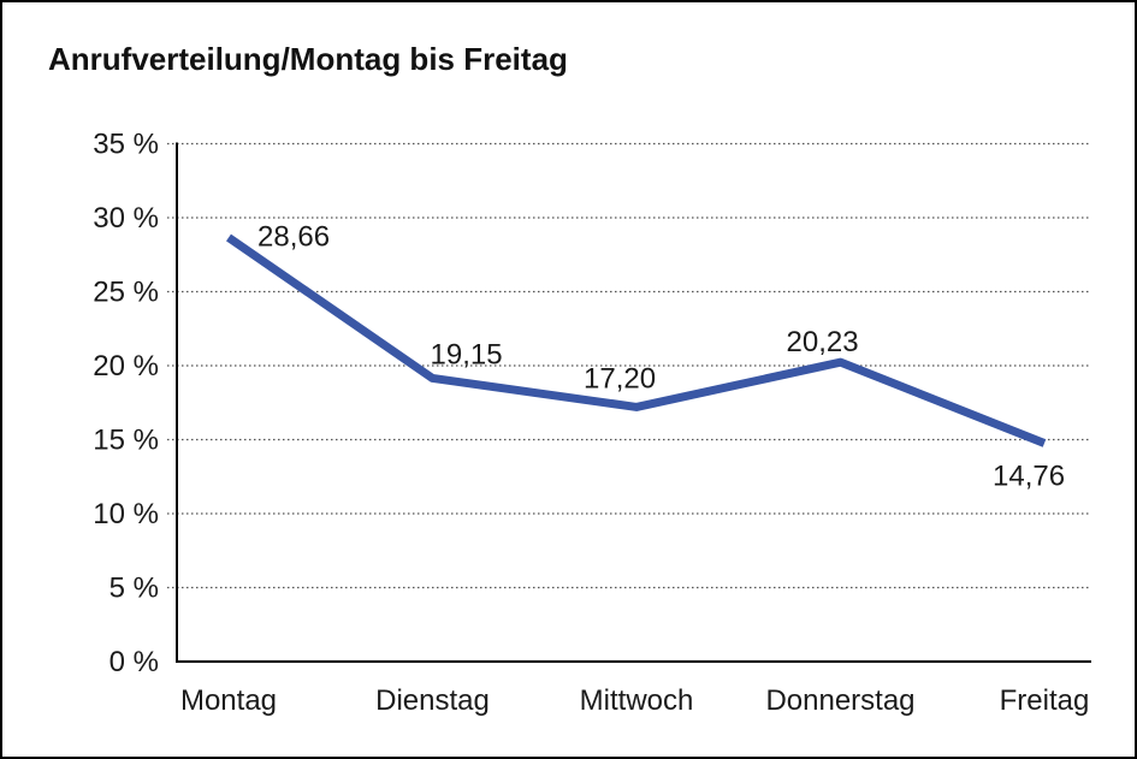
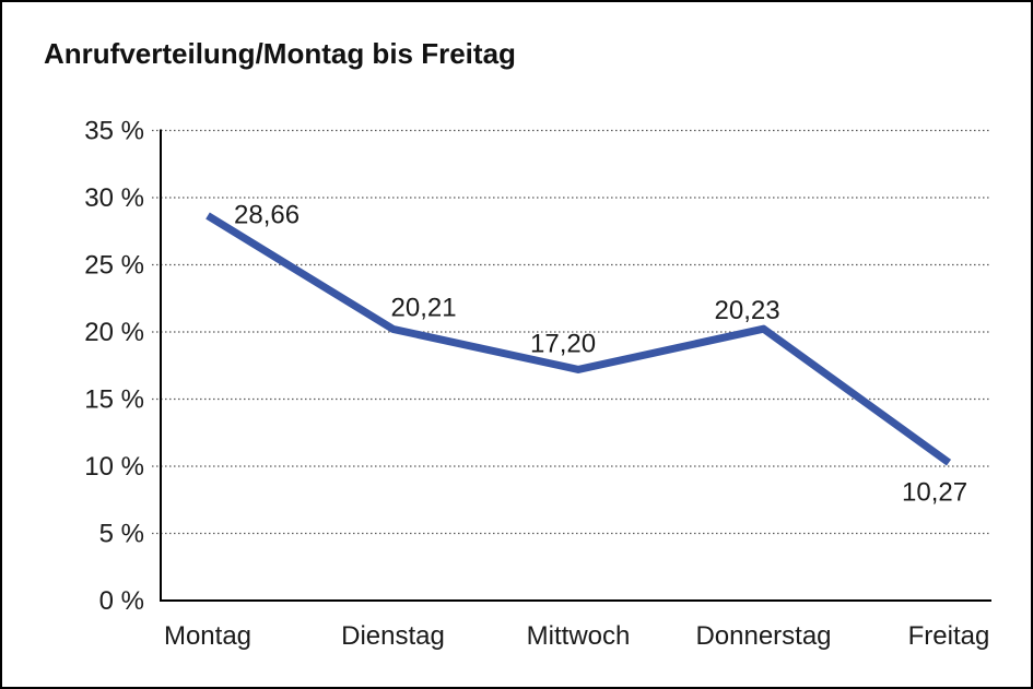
Dienstag: 19,15 -> 20,21
Freitag: 14,76 -> 10,27
